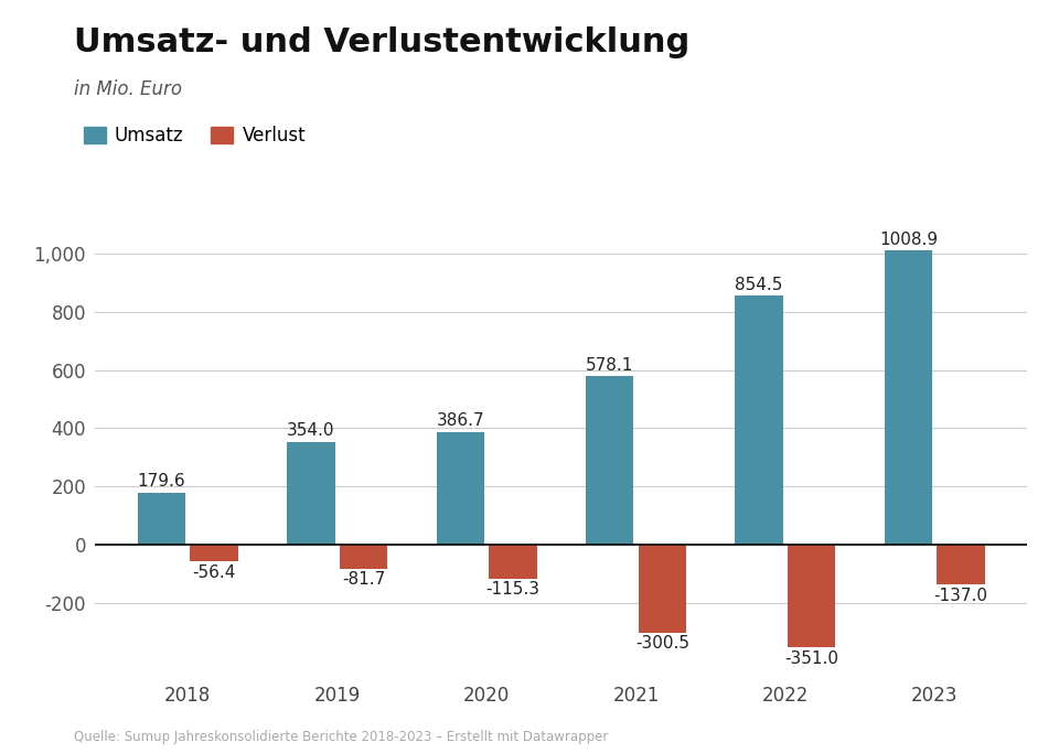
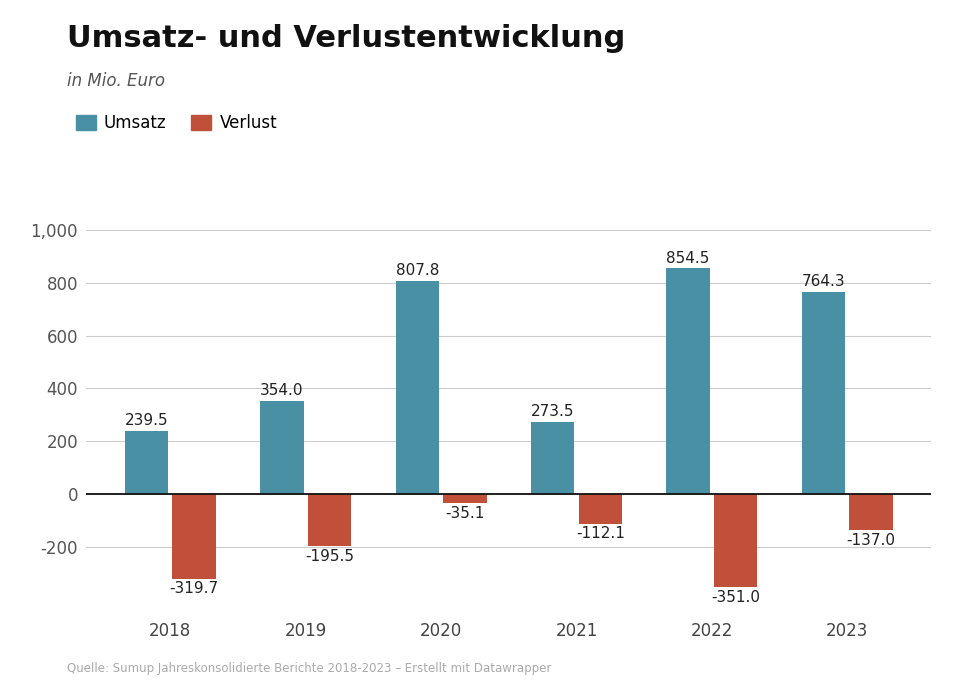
Umsatz/2018: 179.6 -> 239.5
Verlust/2018: -56.4 -> -319.7
Verlust/2019: -81.7 -> -195.5
Umsatz/2020: 386.7 -> 807.8
Verlust/2020: -115.3 -> -35.1
Umsatz/2021: 578.1 -> 273.5
Verlust/2021: -300.5 -> -112.1
Umsatz/2023: 1008.9 -> 764.3
